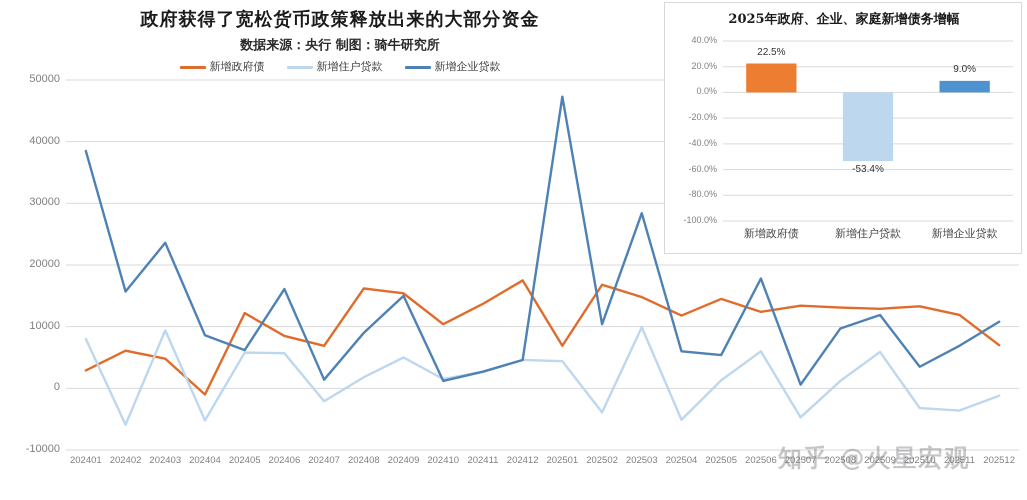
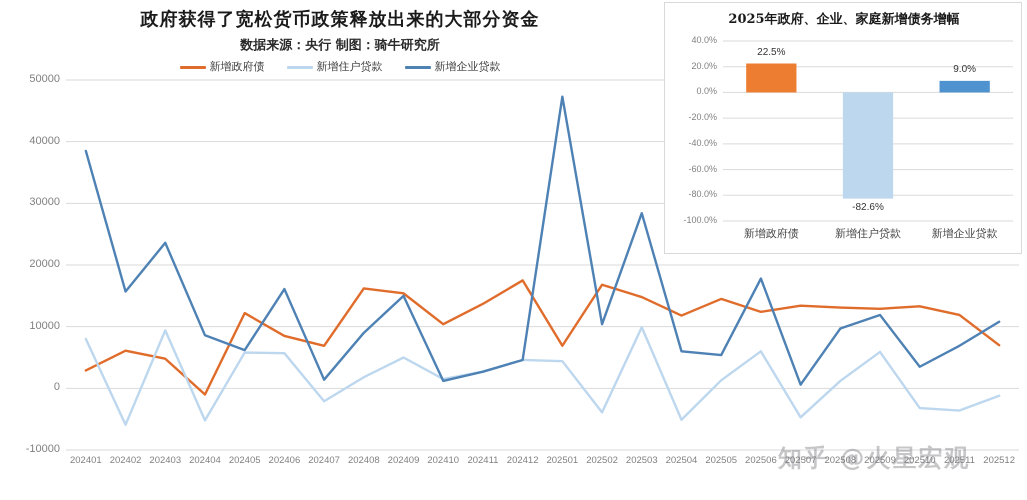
2025年政府、企业、家庭新增债务增幅/新增住户贷款: -53.4% -> -82.6%
